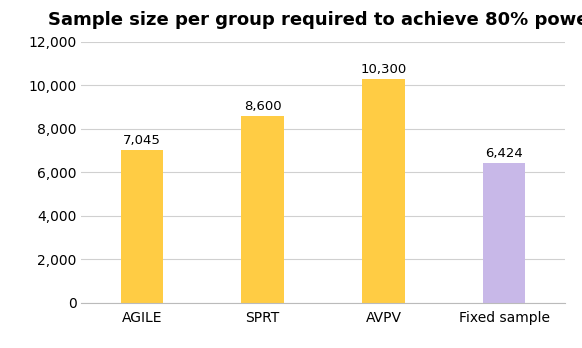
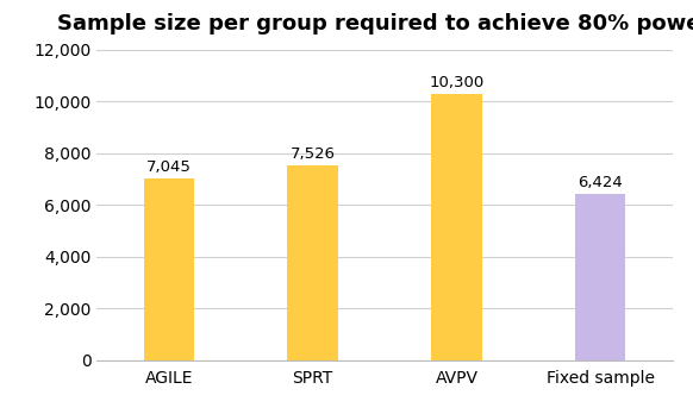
SPRT: 8,600 -> 7,526
